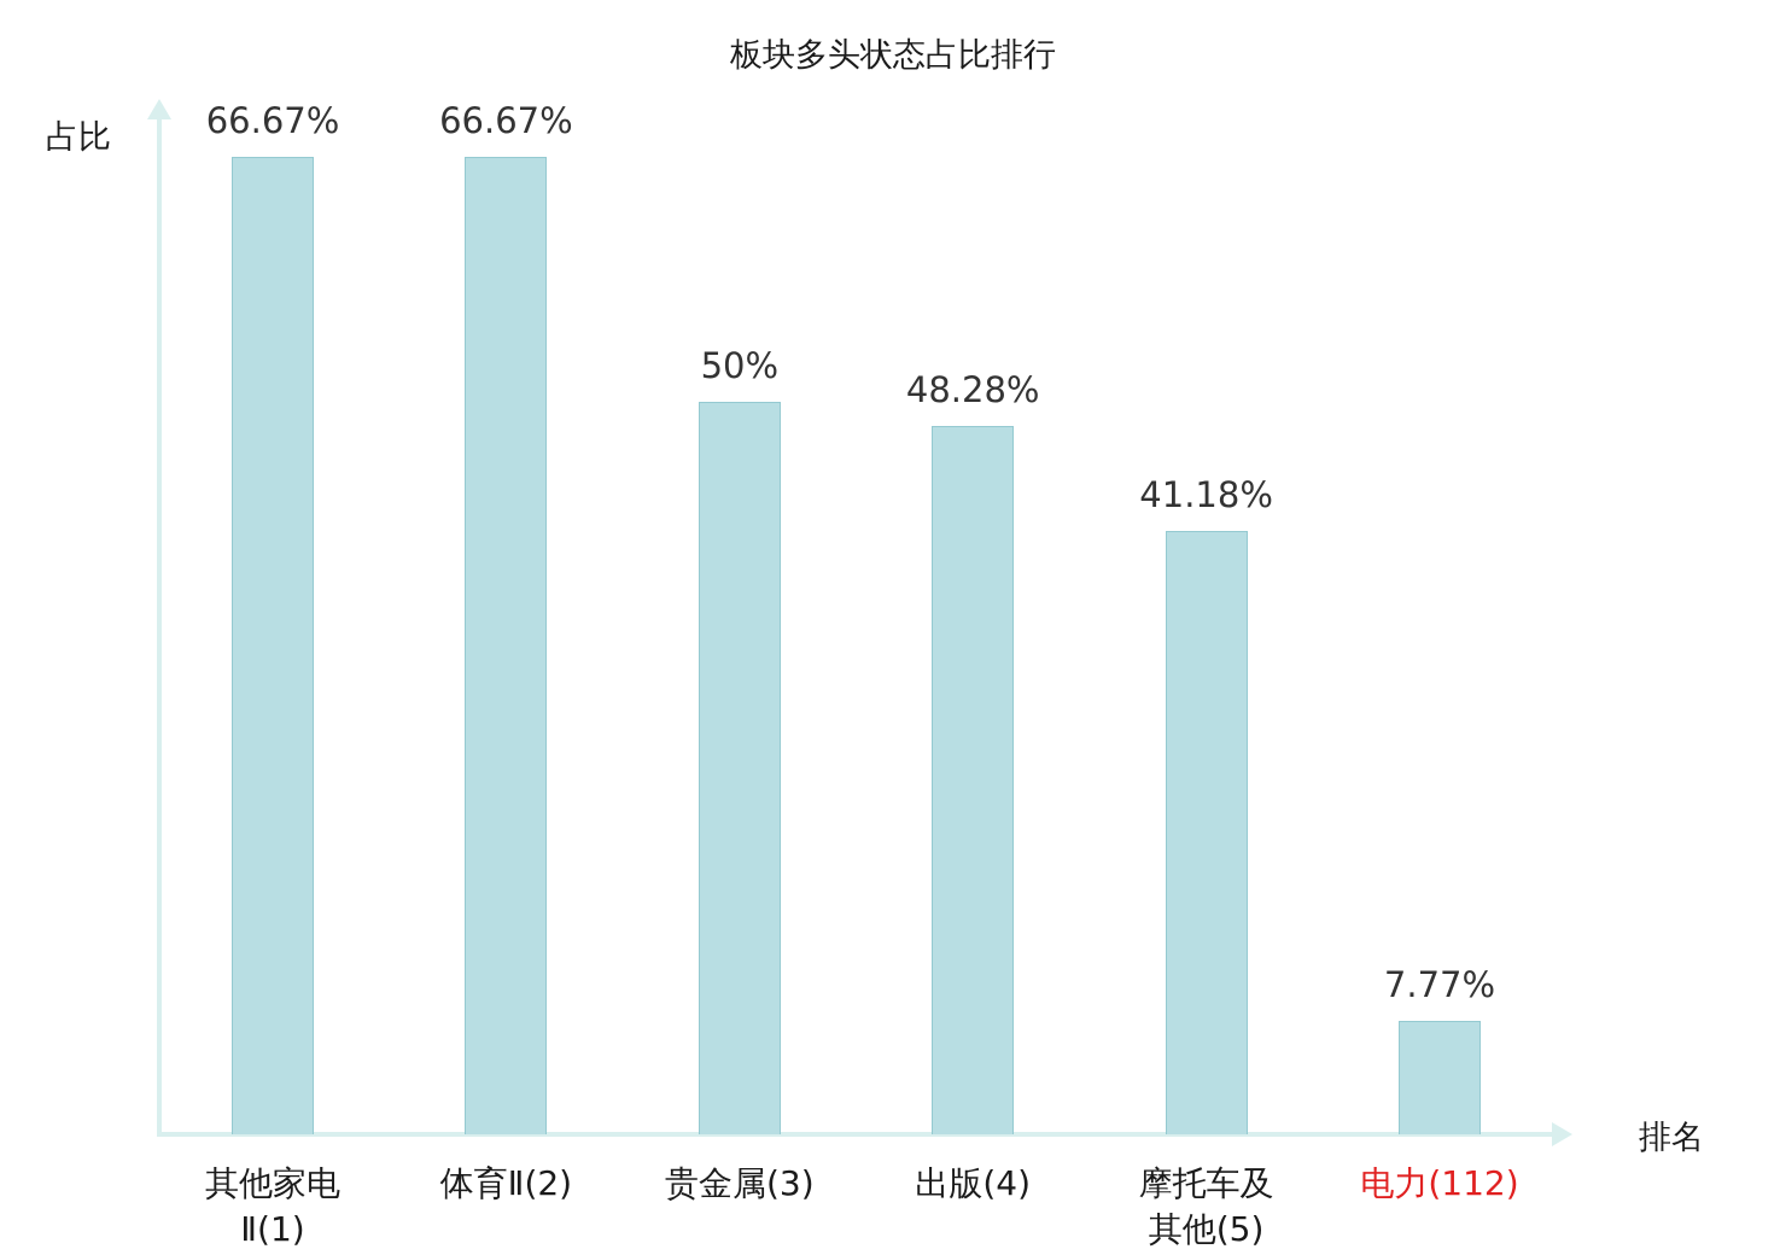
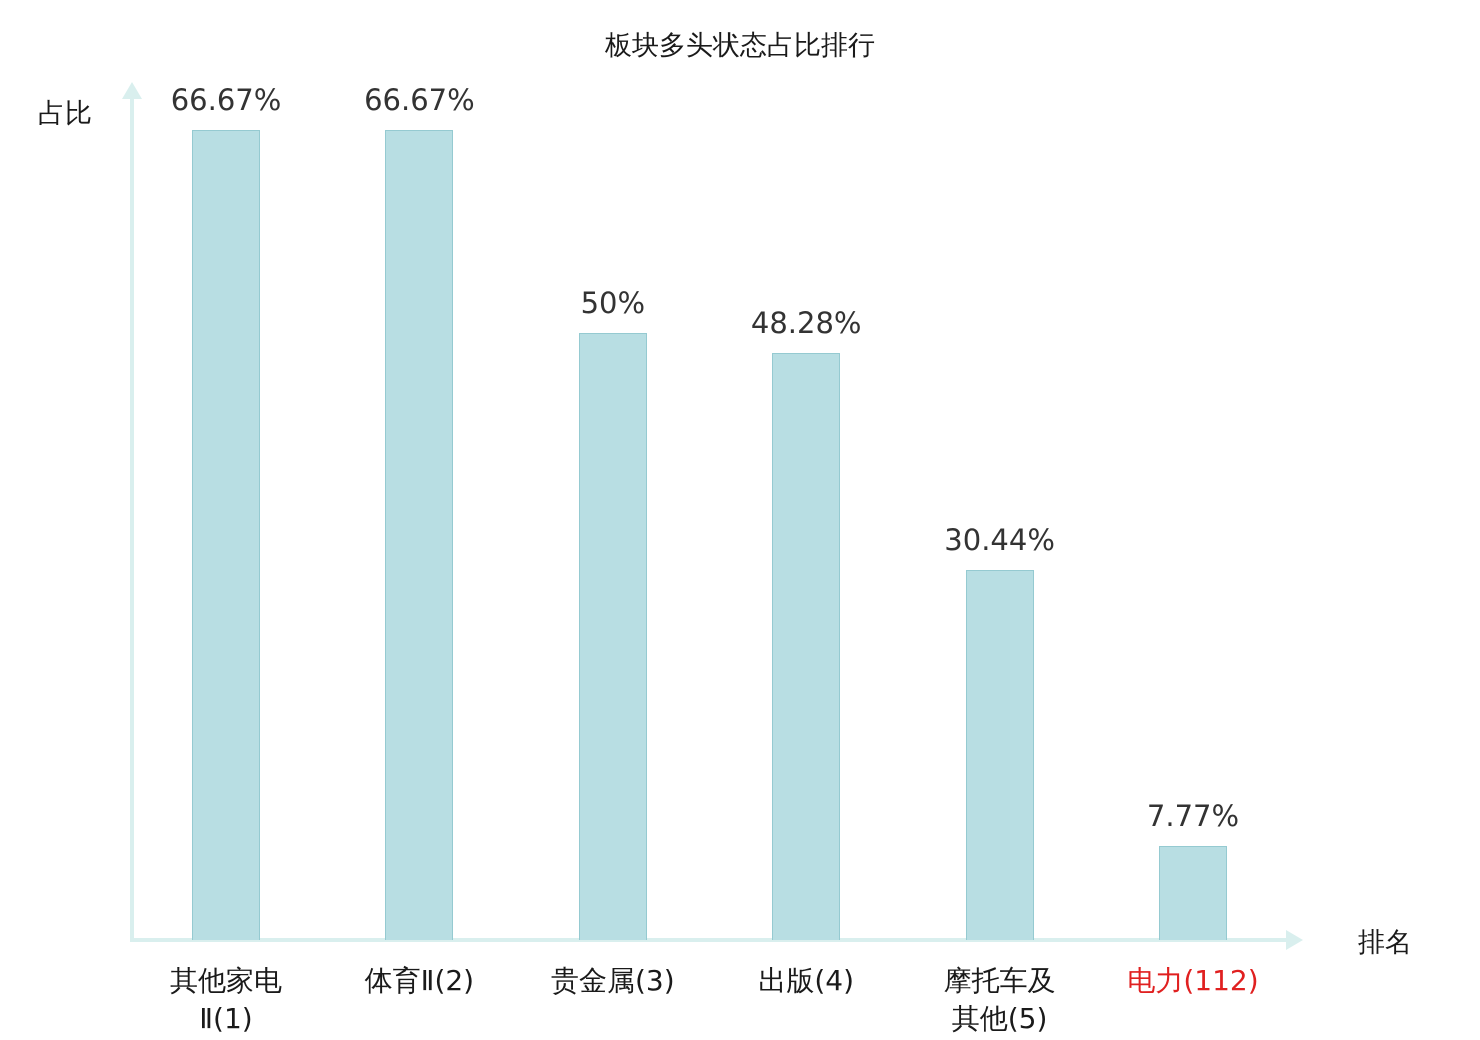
摩托车及 其他(5): 41.18% -> 30.44%
